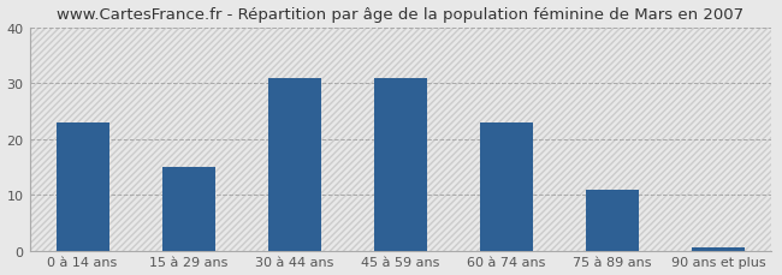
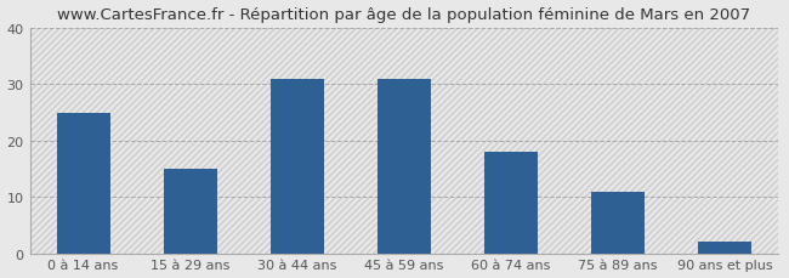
0 à 14 ans: 23.0 -> 25.0
60 à 74 ans: 23.0 -> 18.0
90 ans et plus: 0.5 -> 2.0
